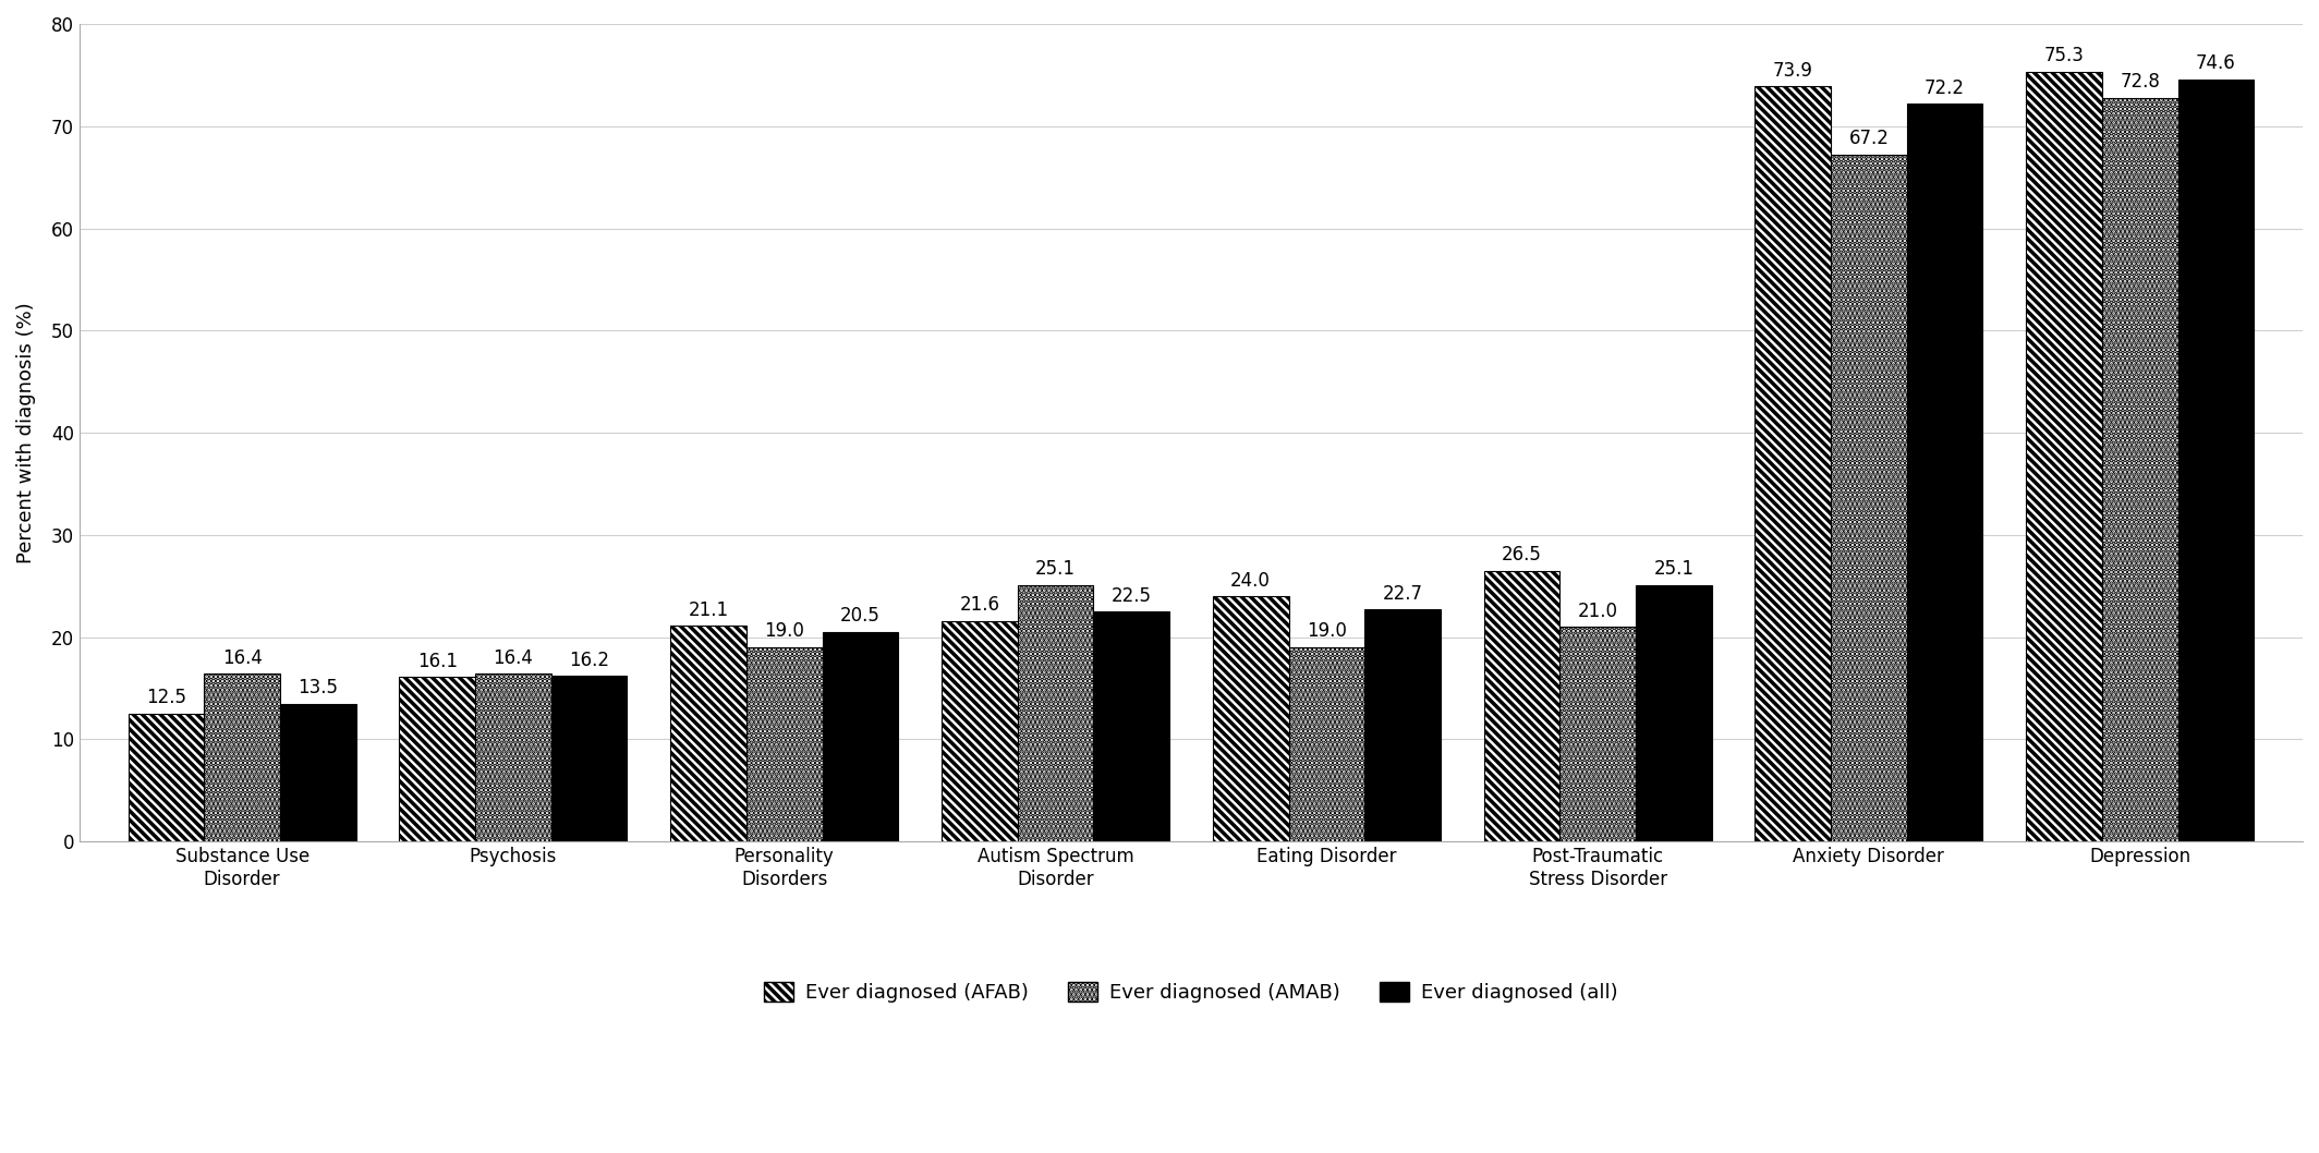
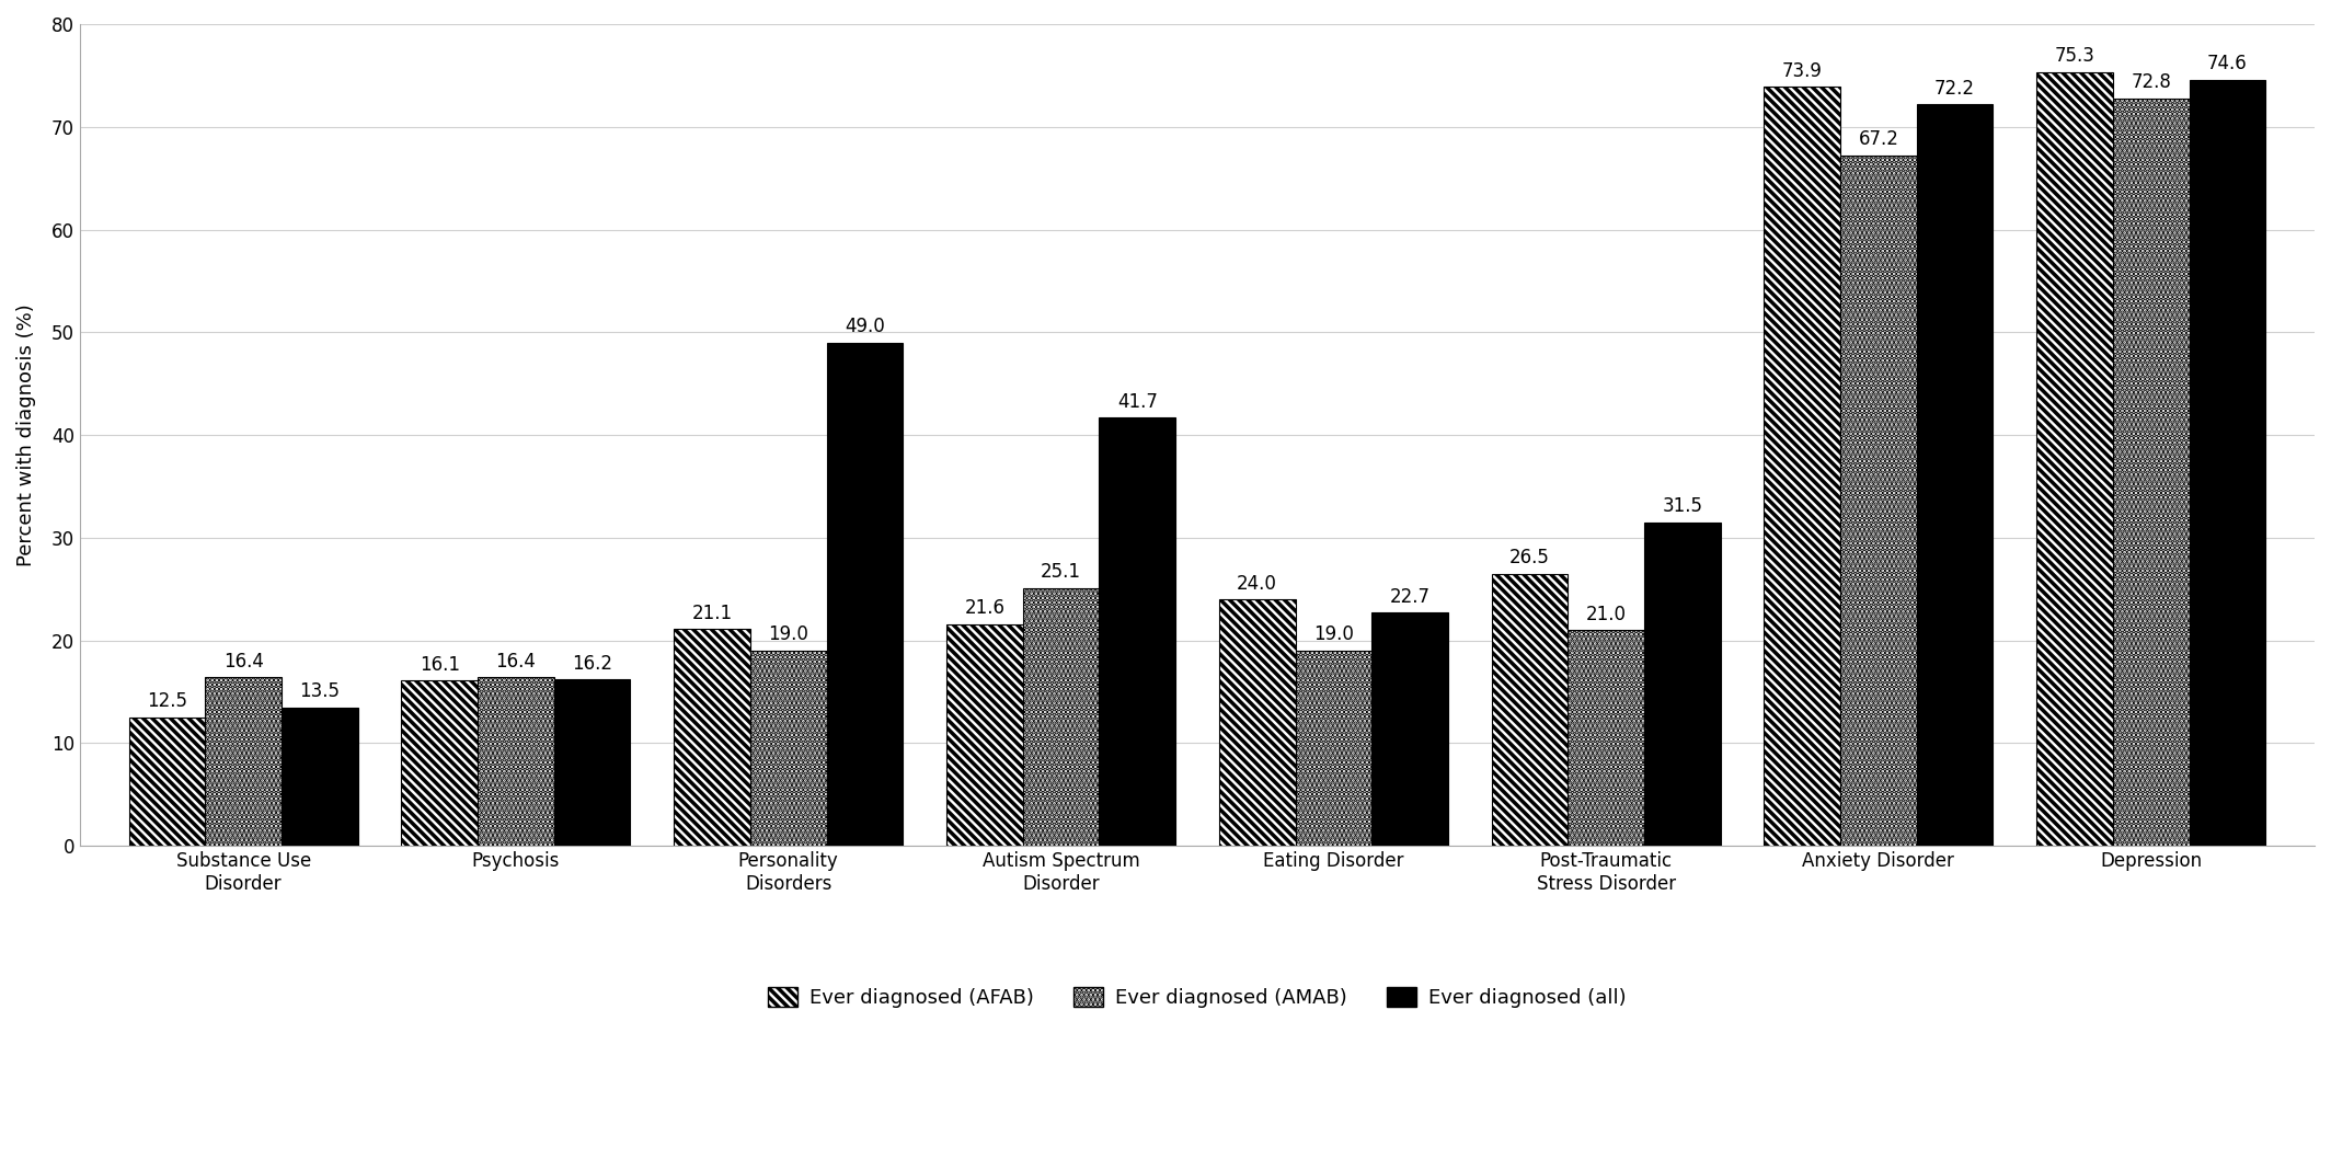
Ever diagnosed (all)/Personality Disorders: 20.5 -> 49.0
Ever diagnosed (all)/Autism Spectrum Disorder: 22.5 -> 41.7
Ever diagnosed (all)/Post-Traumatic Stress Disorder: 25.1 -> 31.5
